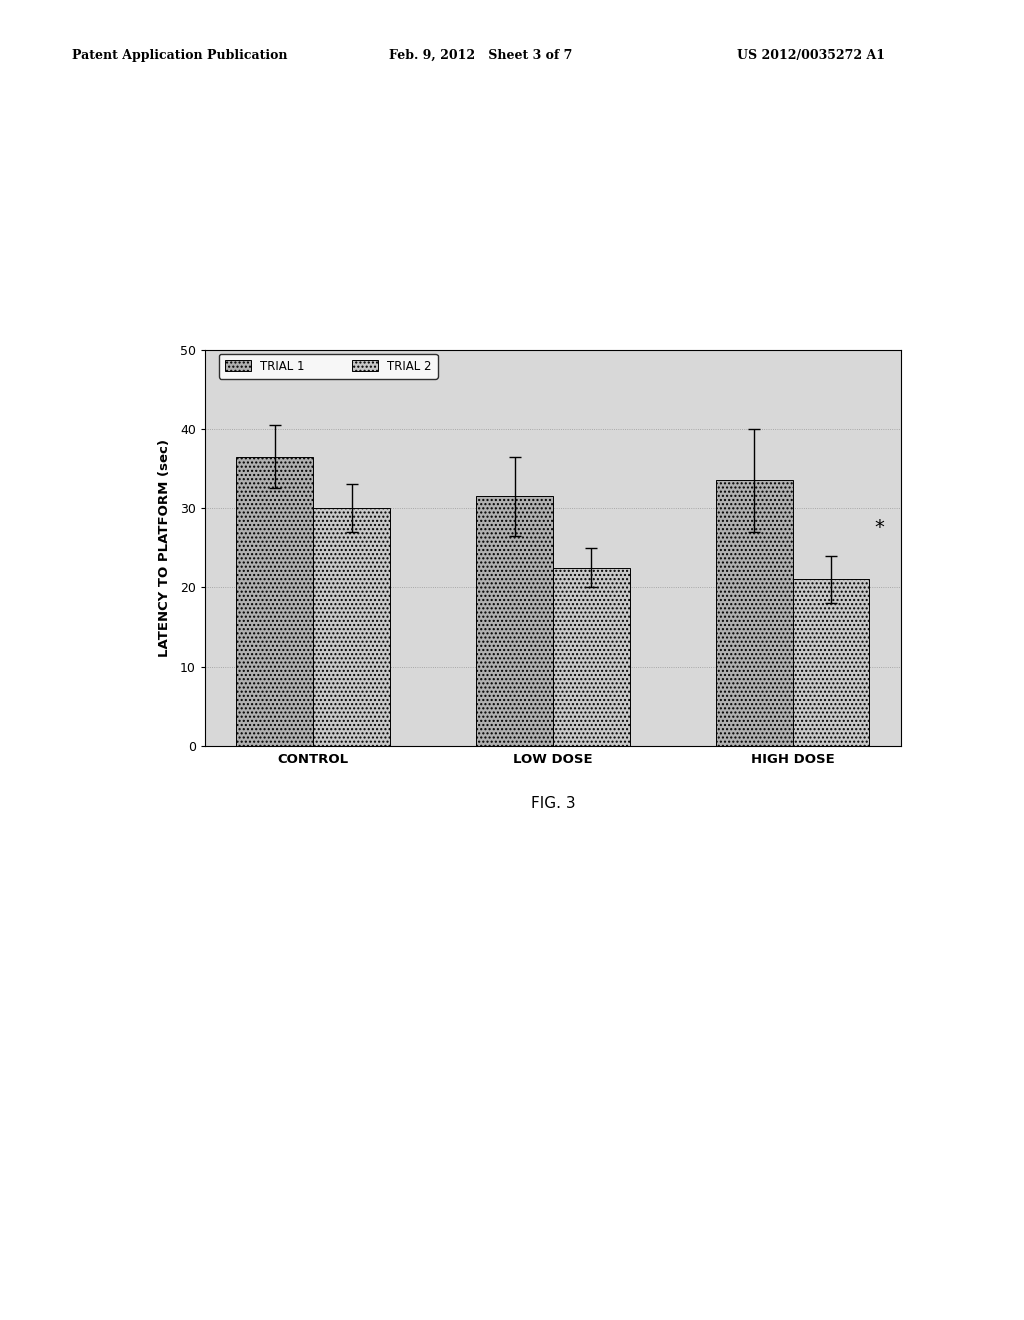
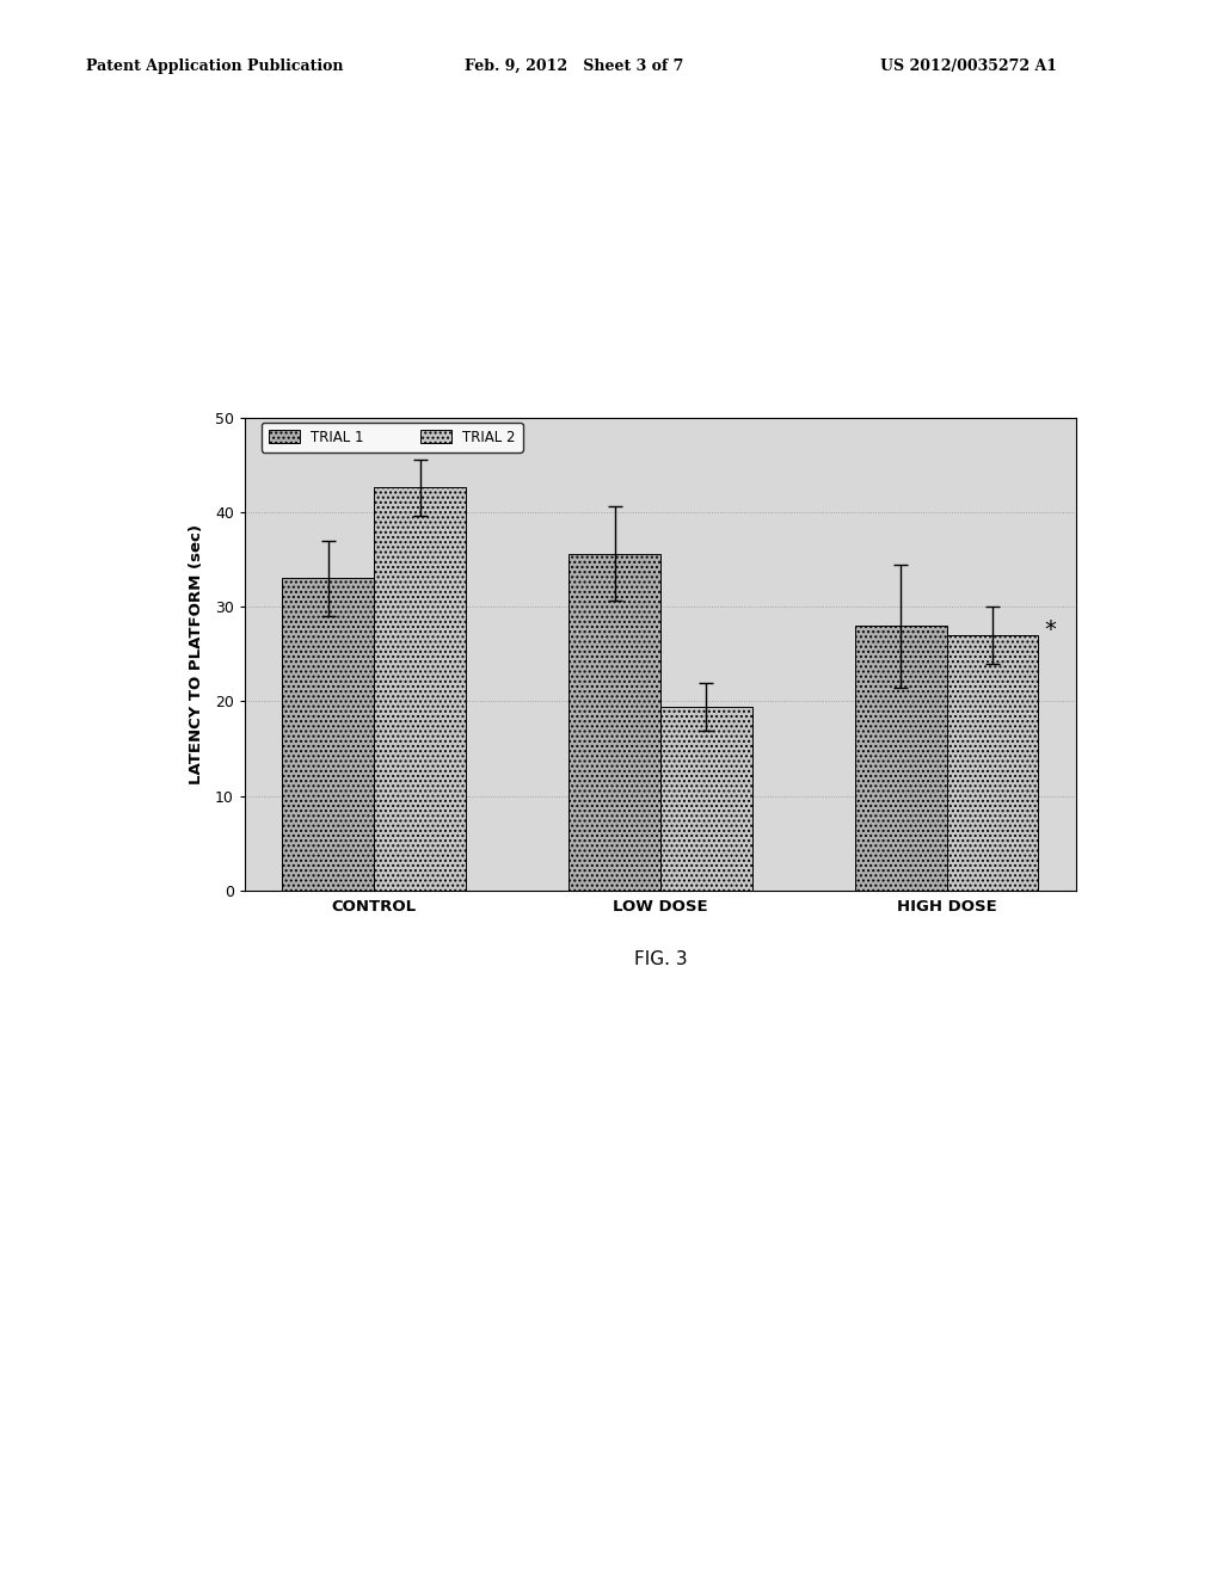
TRIAL 1/CONTROL: 36.5 -> 33.0
TRIAL 2/CONTROL: 30.0 -> 42.6
TRIAL 1/LOW DOSE: 31.5 -> 35.6
TRIAL 2/LOW DOSE: 22.5 -> 19.4
TRIAL 1/HIGH DOSE: 33.5 -> 28.0
TRIAL 2/HIGH DOSE: 21.0 -> 27.0
